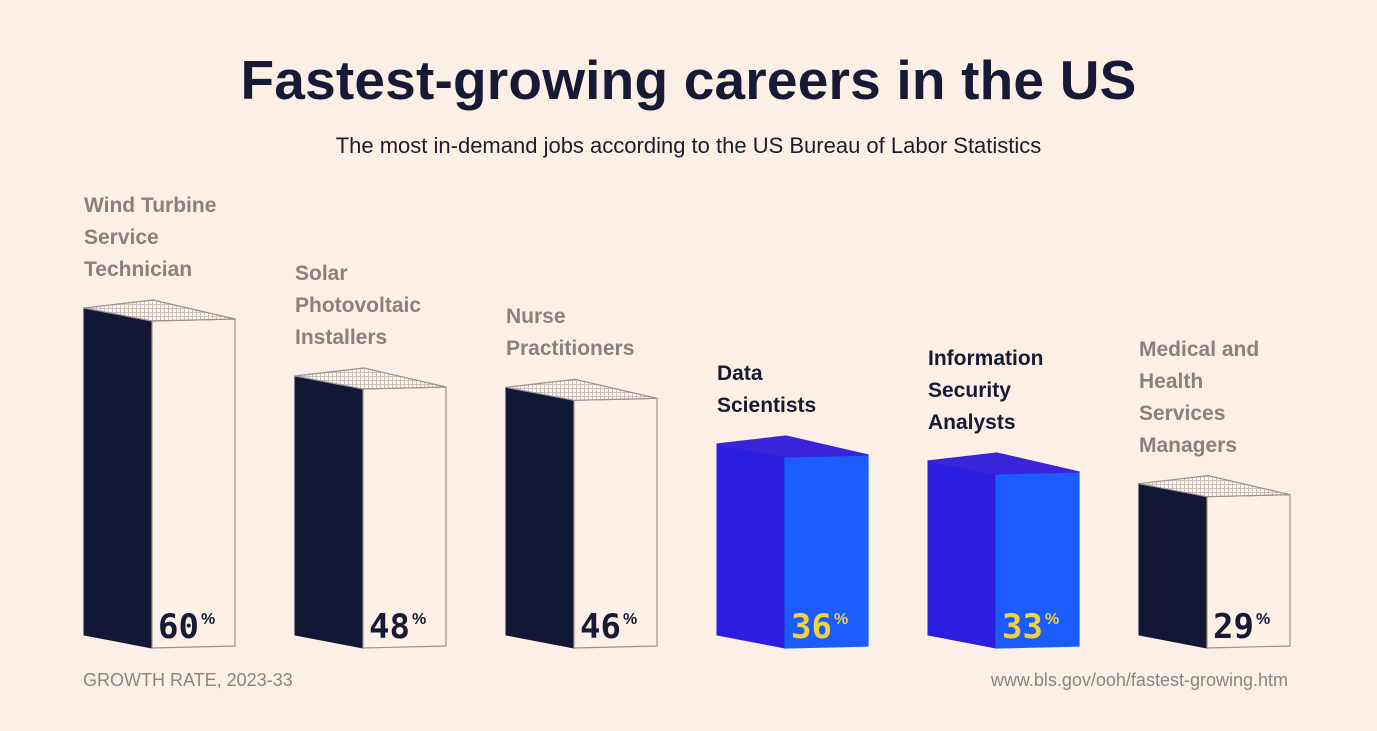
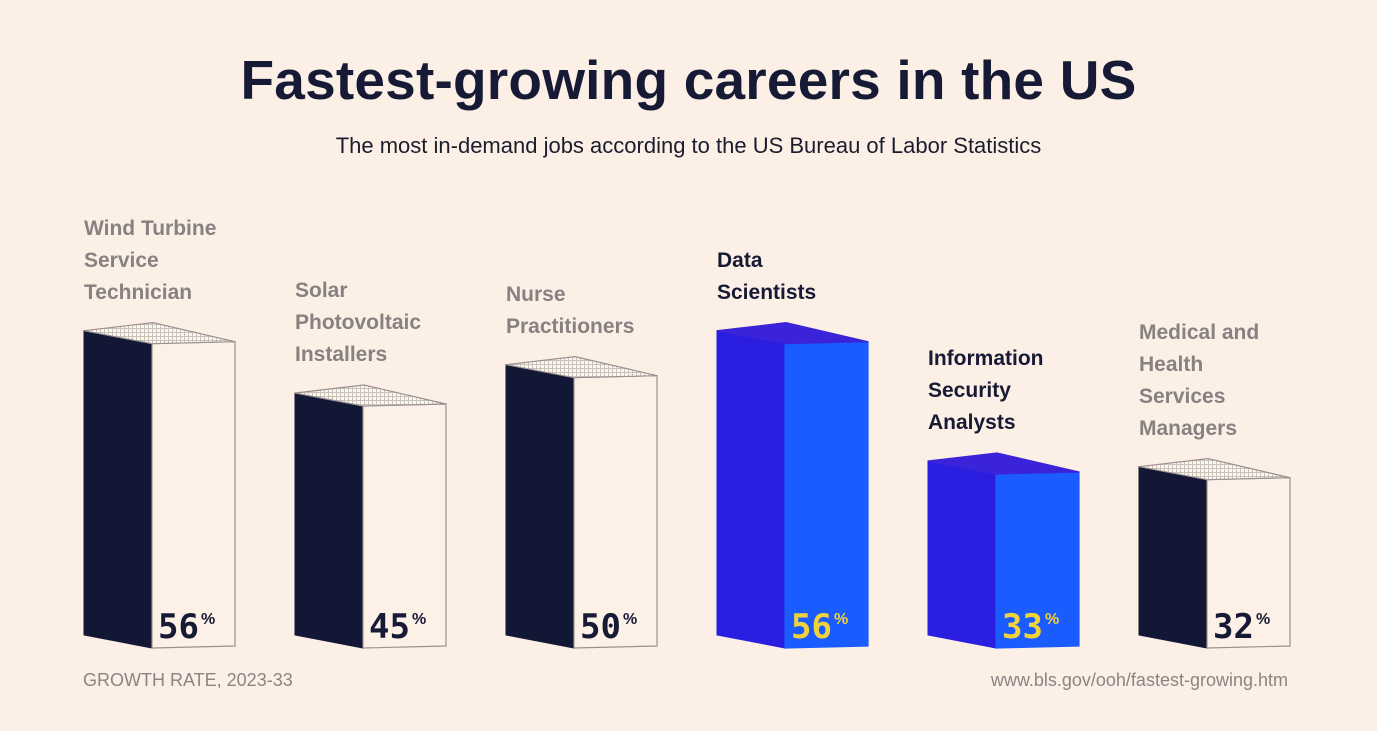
Wind Turbine Service Technician: 60 -> 56
Solar Photovoltaic Installers: 48 -> 45
Nurse Practitioners: 46 -> 50
Data Scientists: 36 -> 56
Medical and Health Services Managers: 29 -> 32
